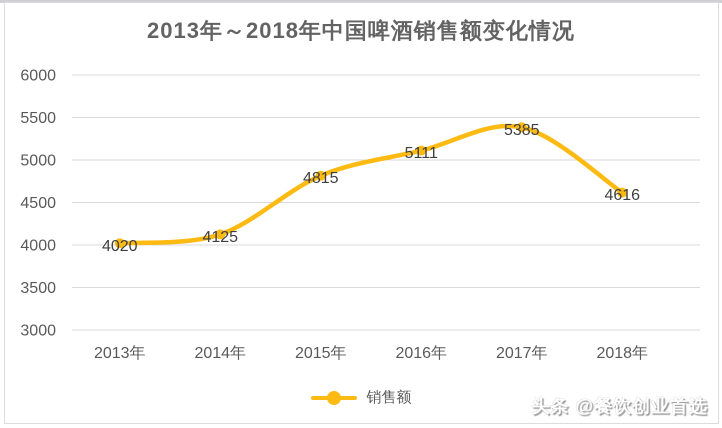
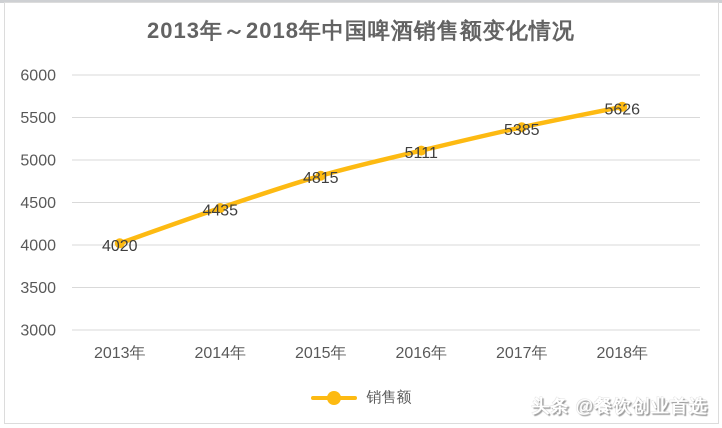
2014年: 4125 -> 4435
2018年: 4616 -> 5626
